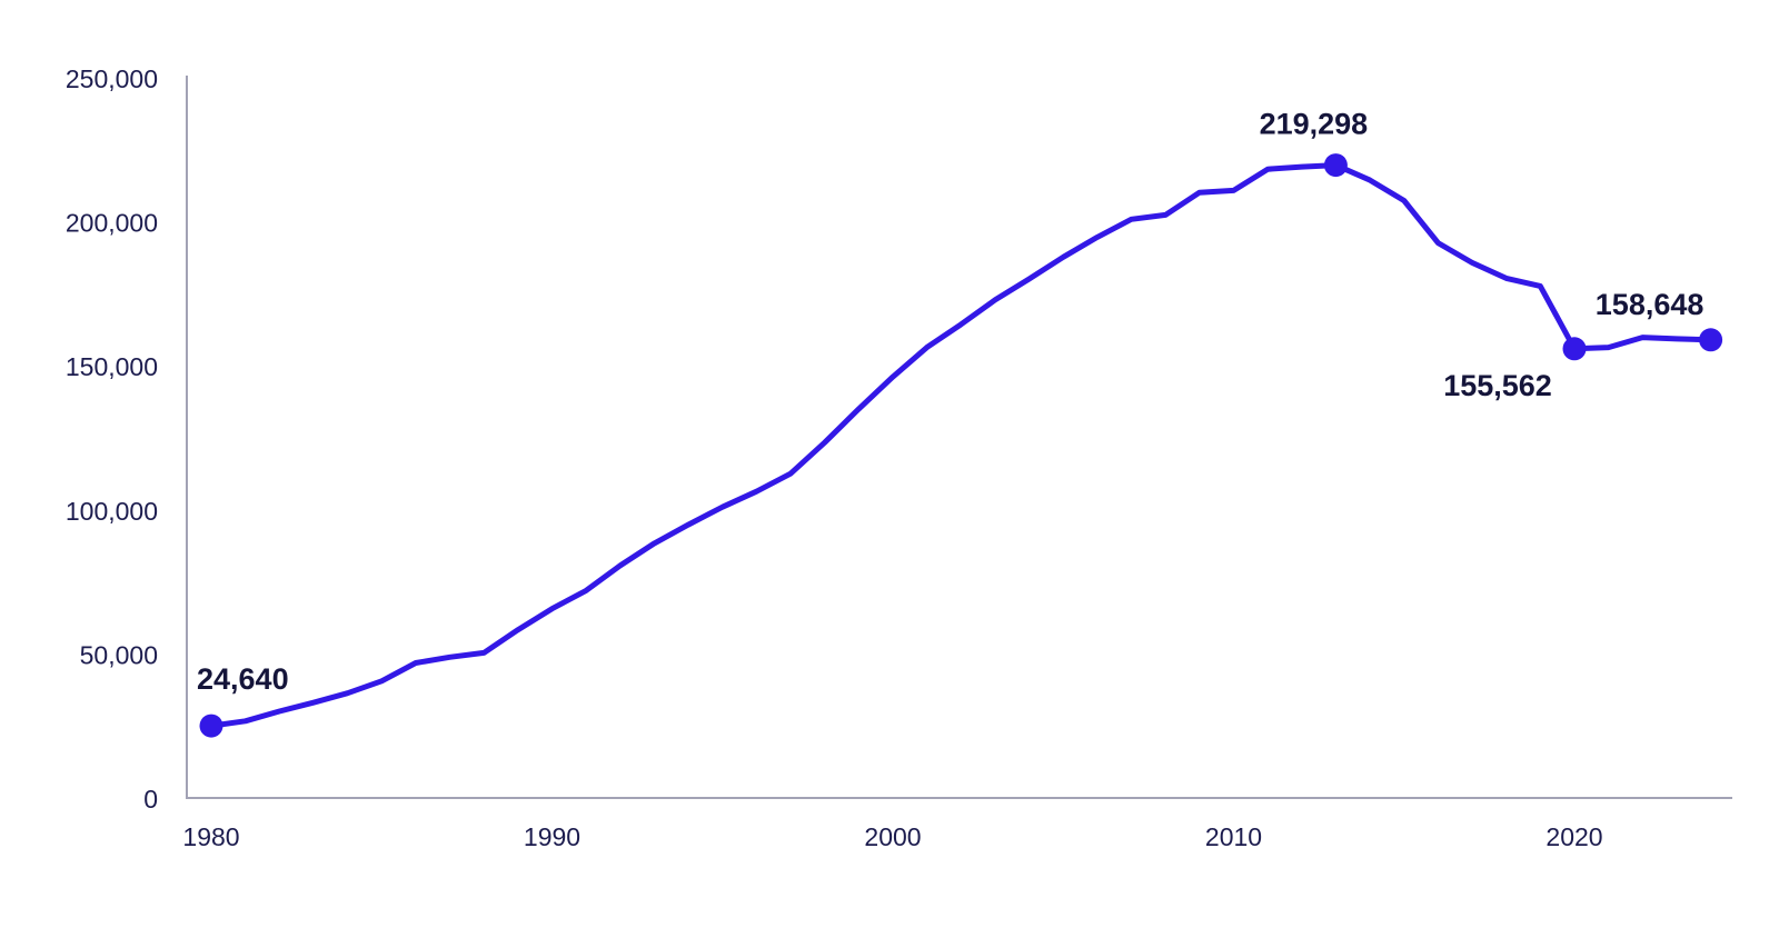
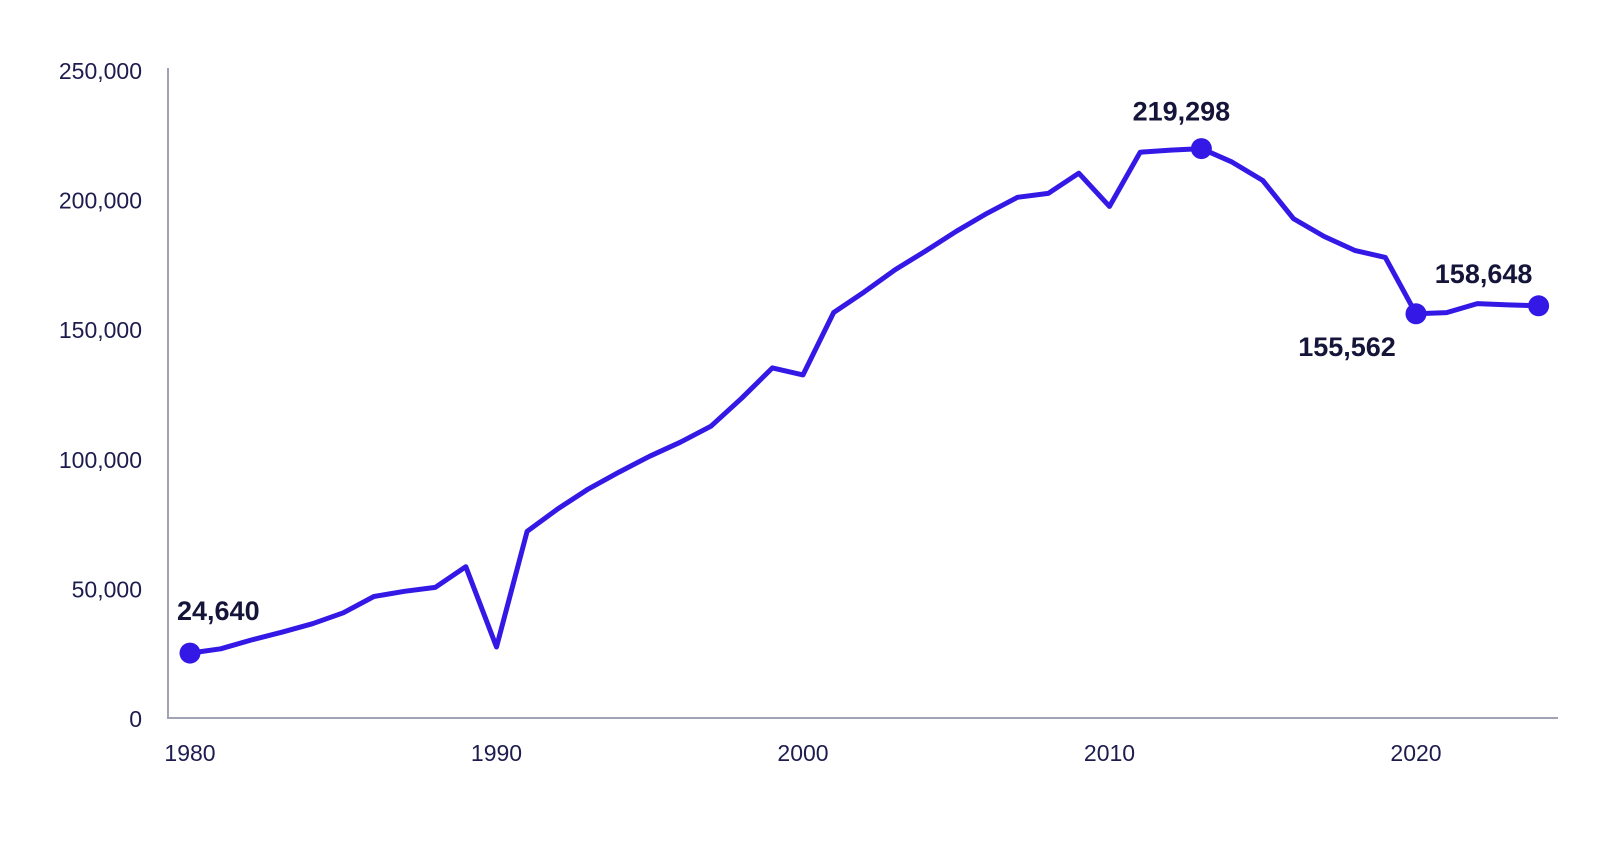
1990: 65000 -> 27000
2000: 146000 -> 132000
2010: 210000 -> 197000
